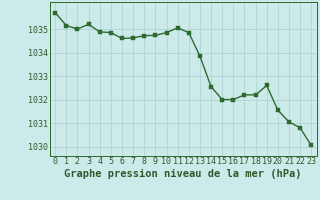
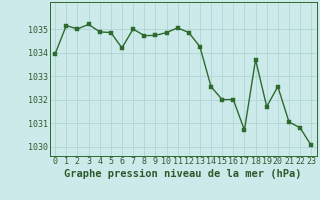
0: 1035.70 -> 1033.95
6: 1034.60 -> 1034.20
7: 1034.62 -> 1035.00
13: 1033.85 -> 1034.25
17: 1032.20 -> 1030.70
18: 1032.20 -> 1033.70
19: 1032.60 -> 1031.70
20: 1031.55 -> 1032.55
